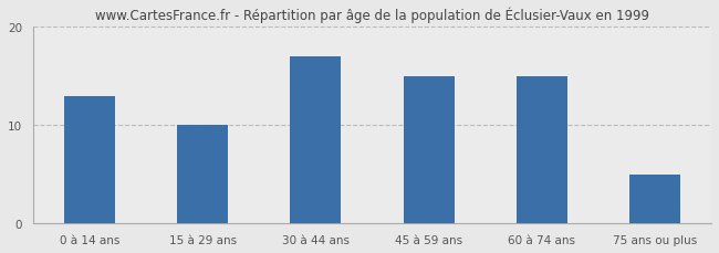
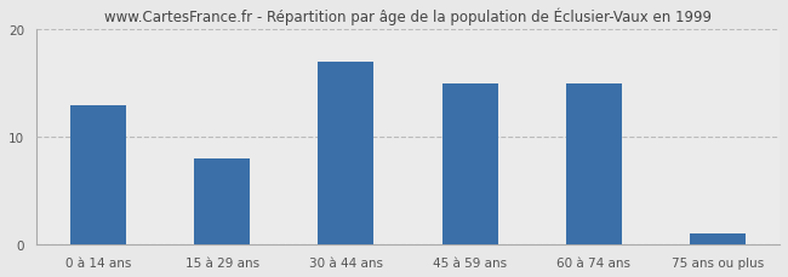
15 à 29 ans: 10 -> 8
75 ans ou plus: 5 -> 1
